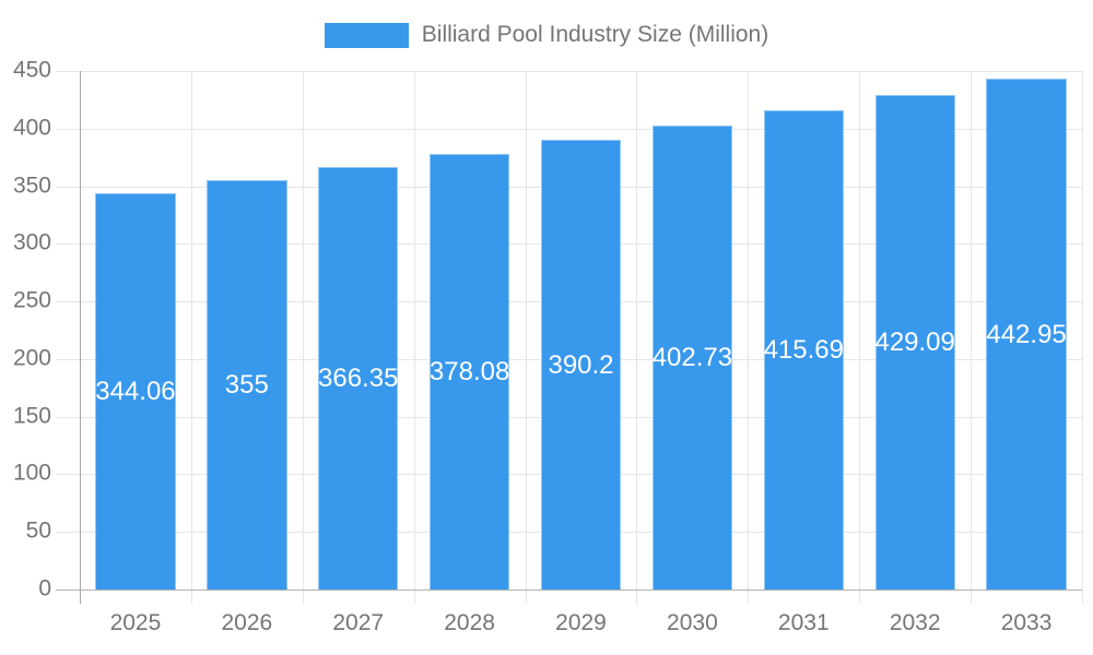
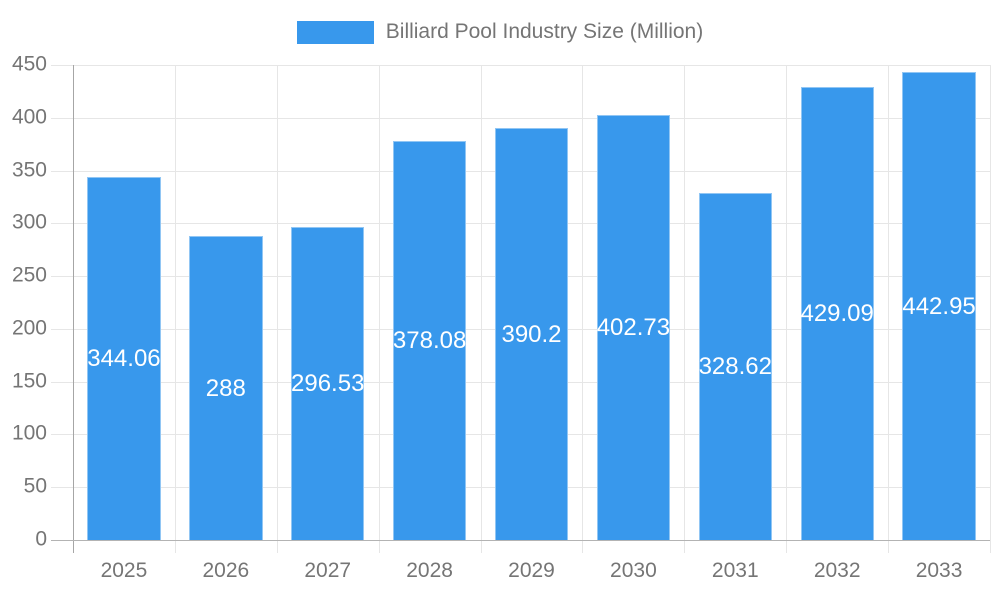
2026: 355 -> 288
2027: 366.35 -> 296.53
2031: 415.69 -> 328.62
